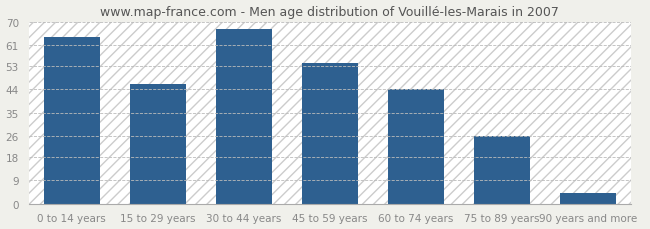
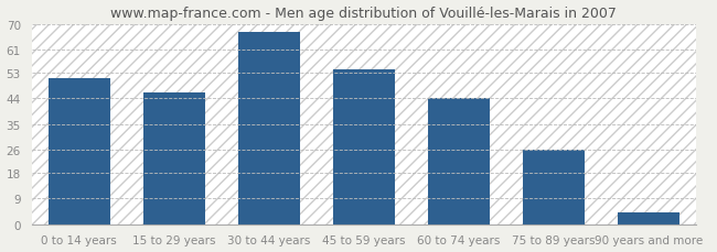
0 to 14 years: 64 -> 51
